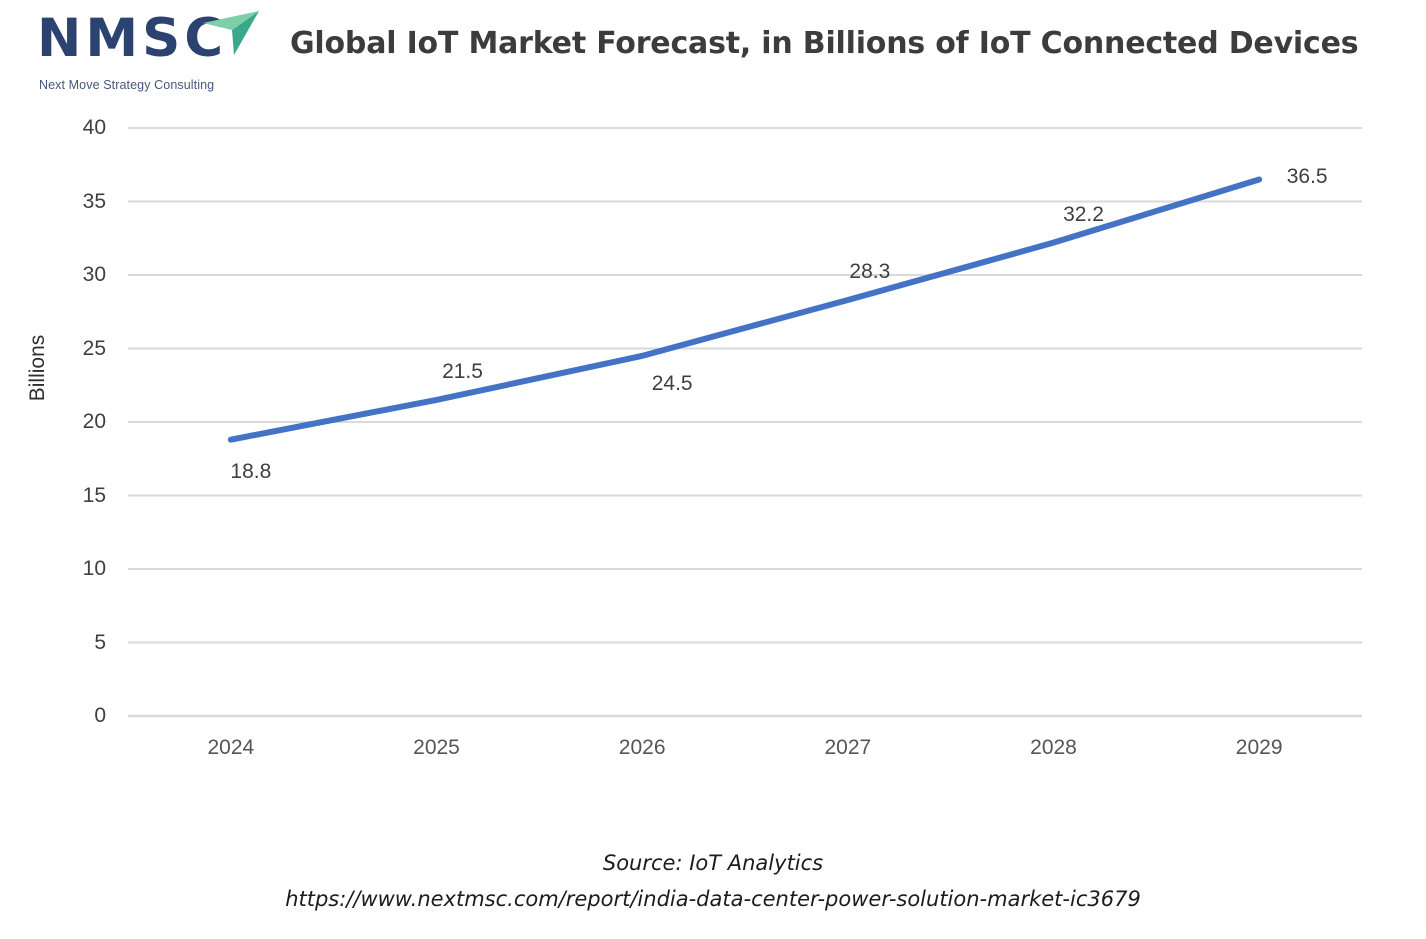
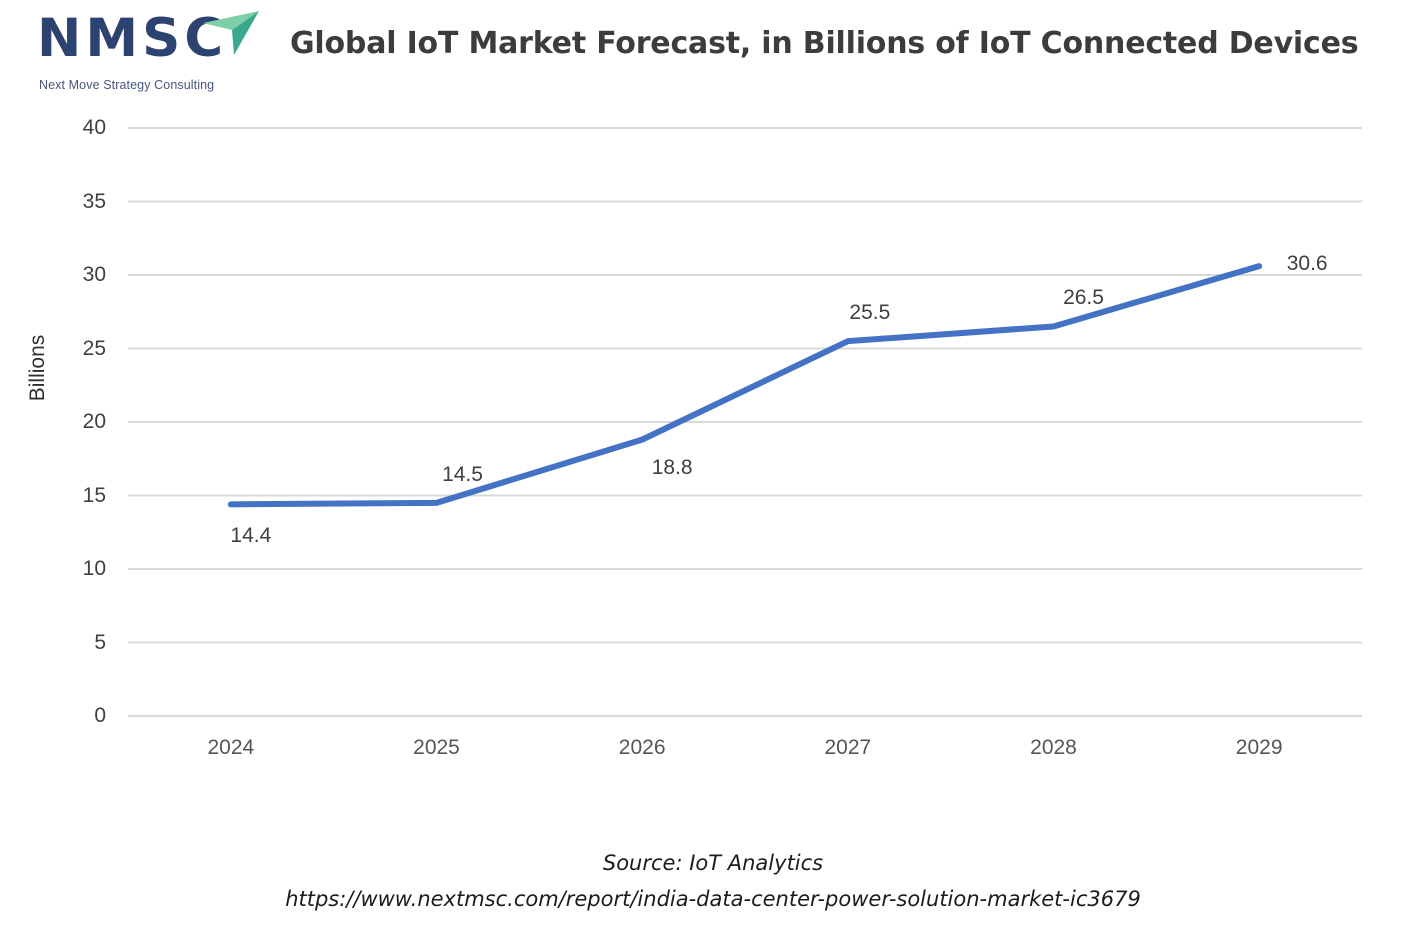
2024: 18.8 -> 14.4
2025: 21.5 -> 14.5
2026: 24.5 -> 18.8
2027: 28.3 -> 25.5
2028: 32.2 -> 26.5
2029: 36.5 -> 30.6
